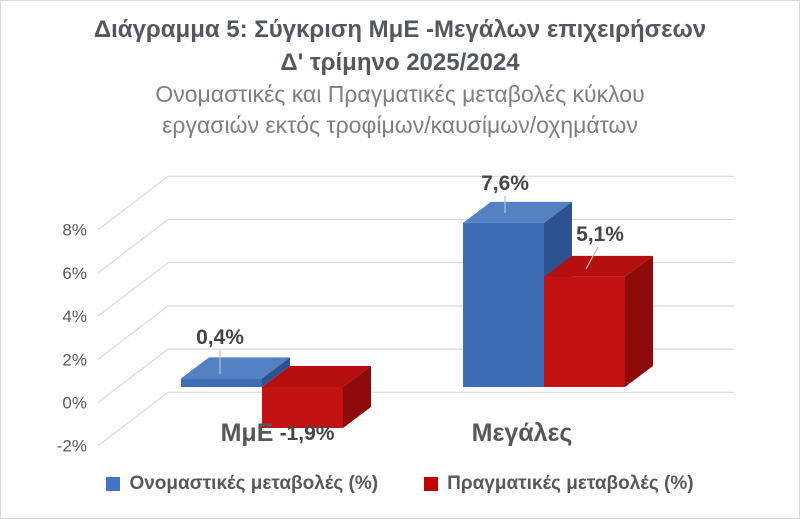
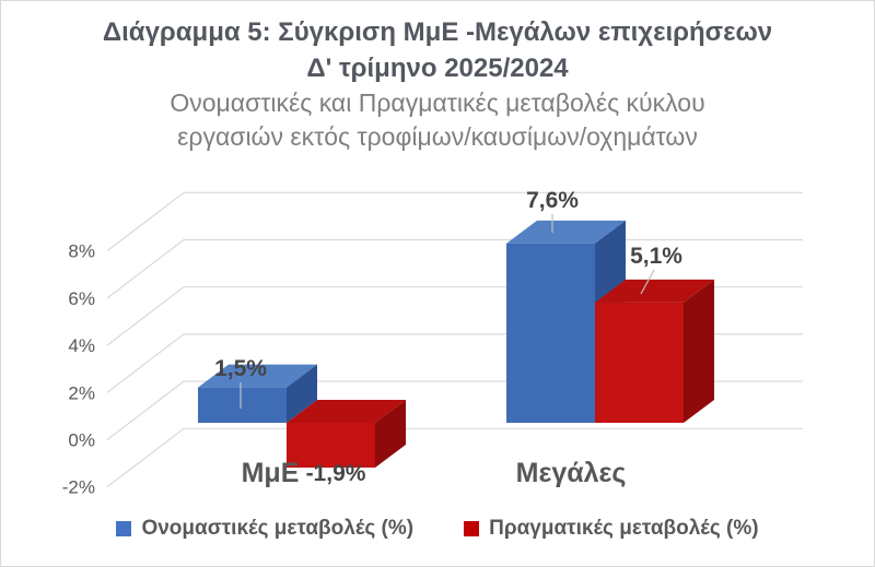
Ονομαστικές μεταβολές (%)/ΜμΕ: 0,4% -> 1,5%
